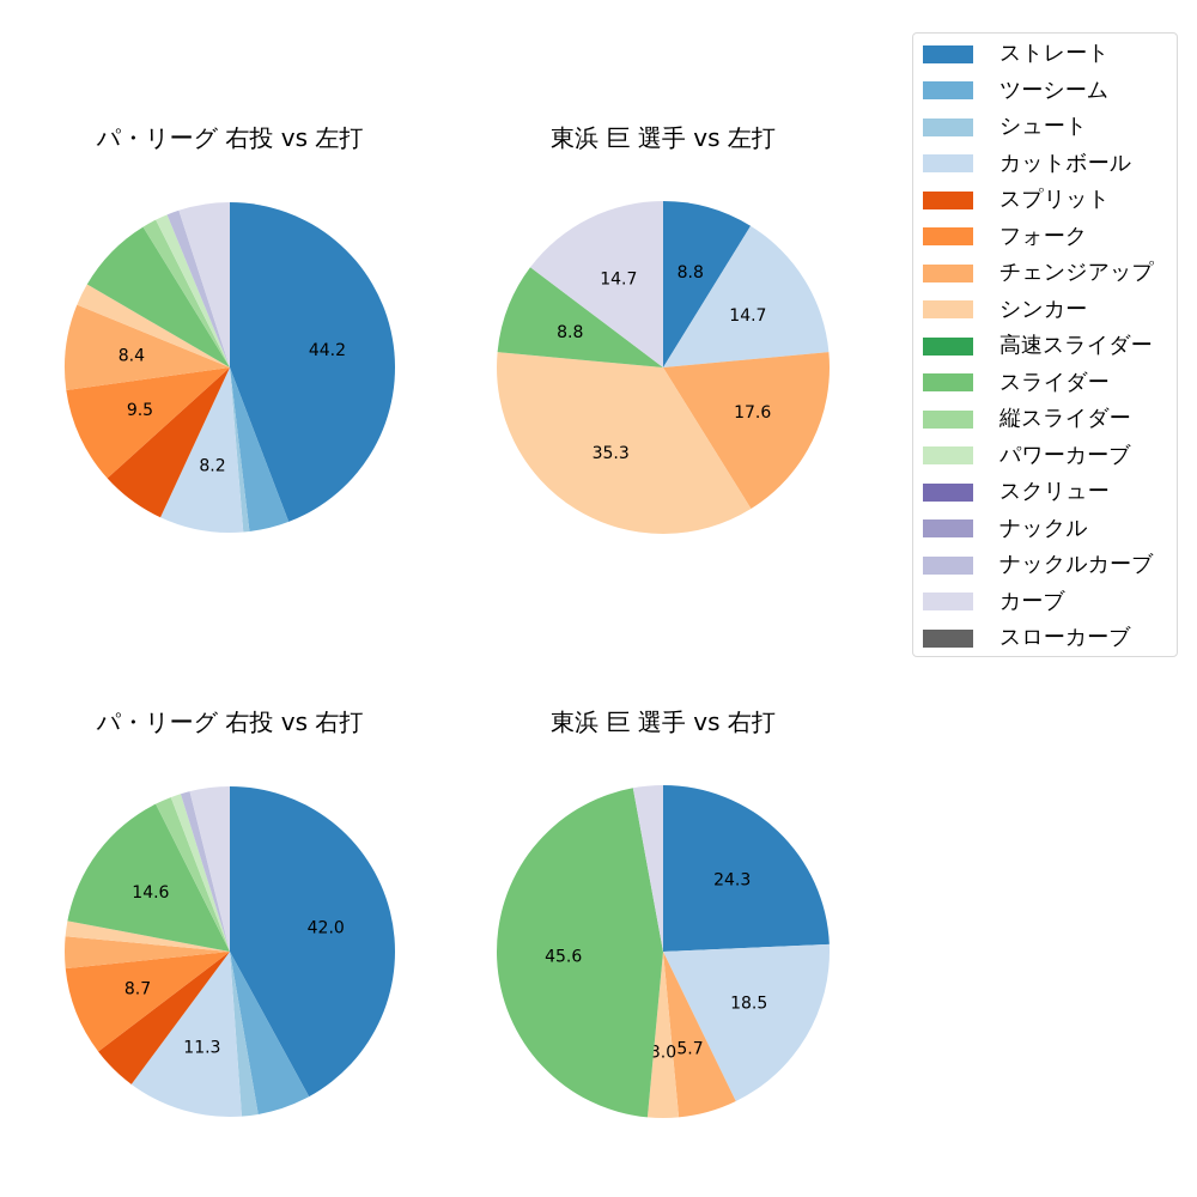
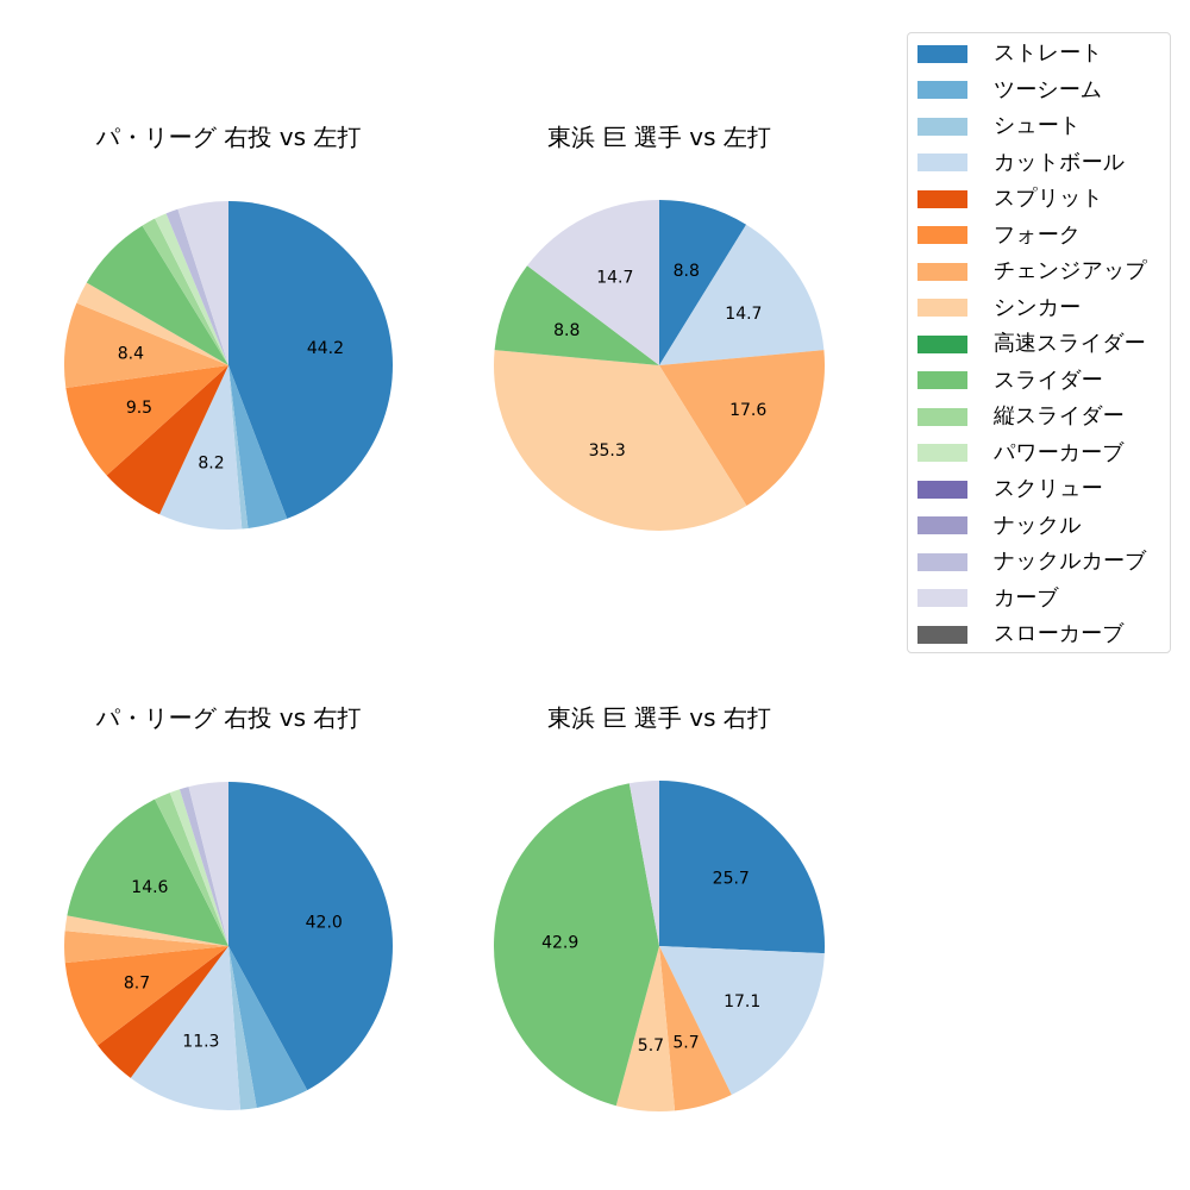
東浜 巨 選手 vs 右打/ストレート: 24.3 -> 25.7
東浜 巨 選手 vs 右打/カットボール: 18.5 -> 17.1
東浜 巨 選手 vs 右打/シンカー: 3.0 -> 5.7
東浜 巨 選手 vs 右打/スライダー: 45.6 -> 42.9
